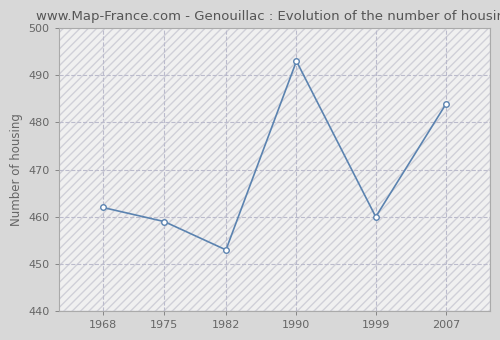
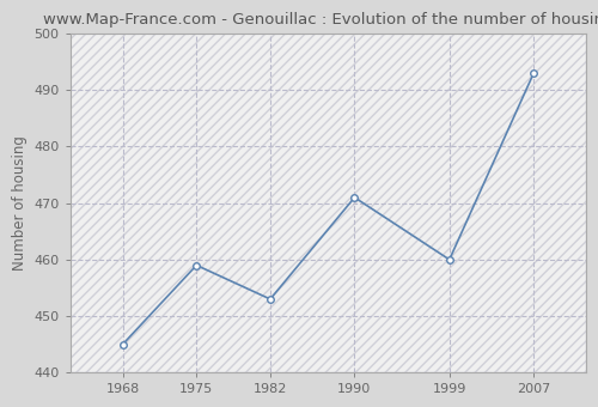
1968: 462 -> 445
1990: 493 -> 471
2007: 484 -> 493
